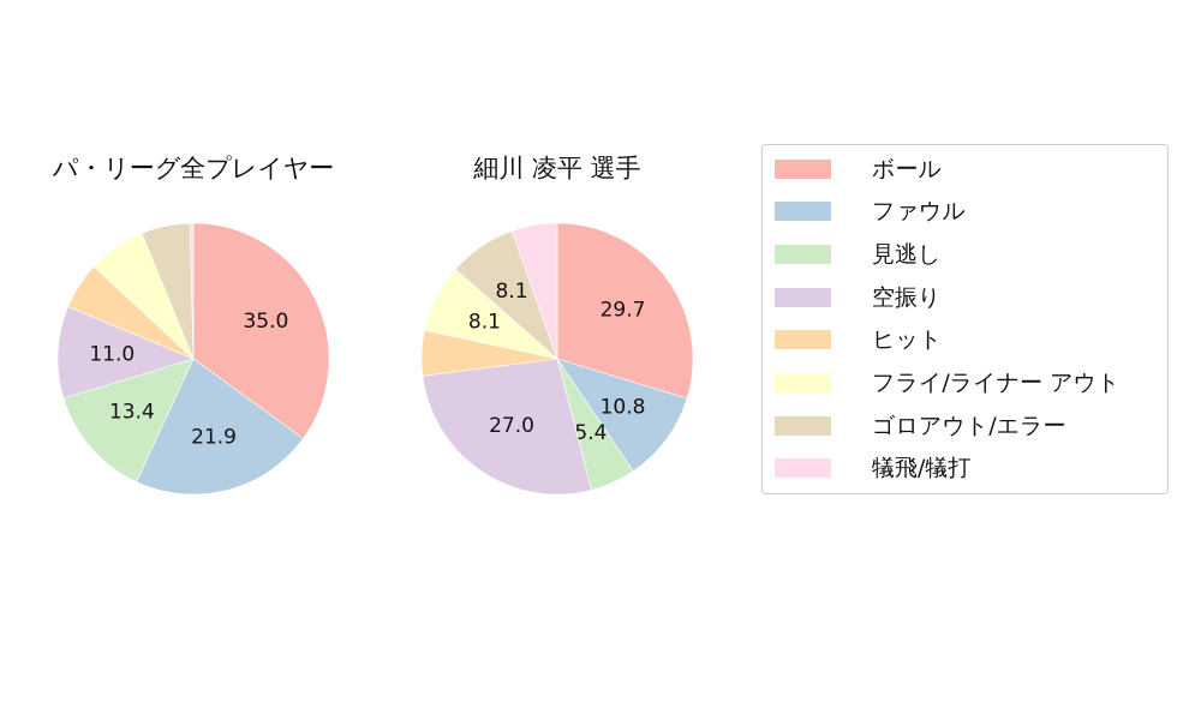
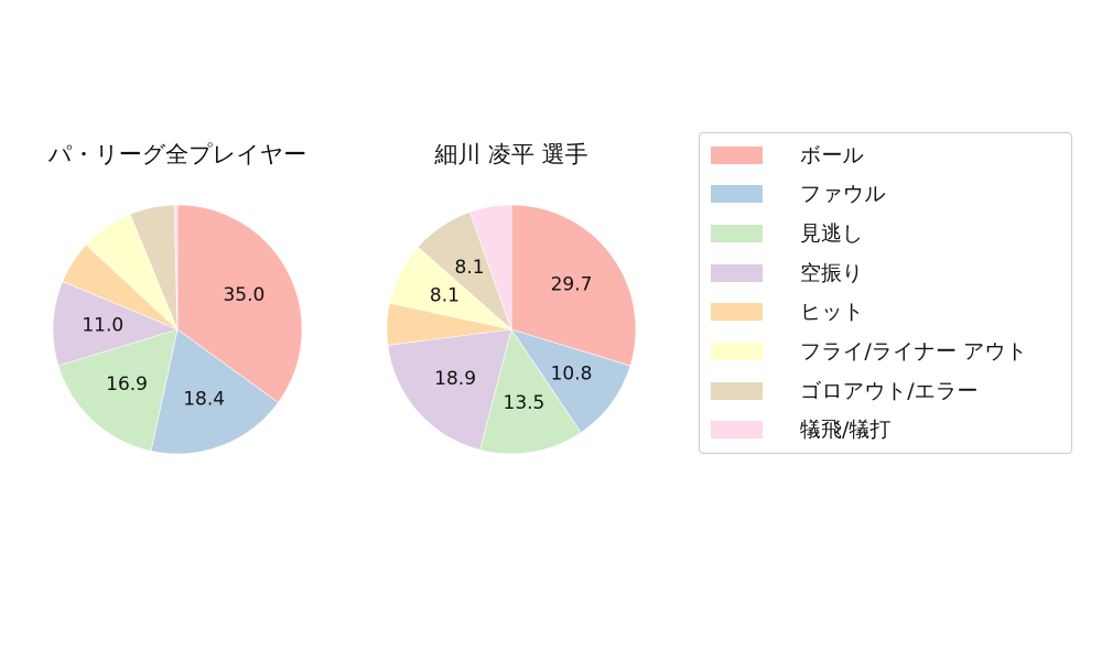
パ・リーグ全プレイヤー/ファウル: 21.9 -> 18.4
パ・リーグ全プレイヤー/見逃し: 13.4 -> 16.9
細川 凌平 選手/見逃し: 5.4 -> 13.5
細川 凌平 選手/空振り: 27.0 -> 18.9
